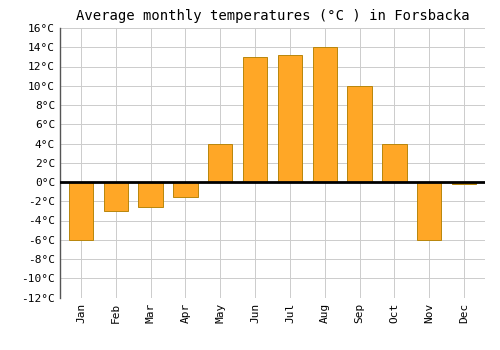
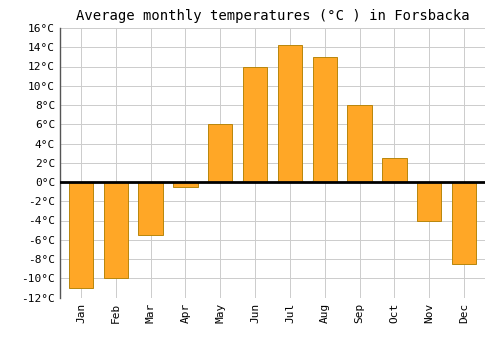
Jan: -6.0°C -> -11.0°C
Feb: -3.0°C -> -10.0°C
Mar: -2.6°C -> -5.5°C
Apr: -1.6°C -> -0.5°C
May: 4.0°C -> 6.0°C
Jun: 13.0°C -> 12.0°C
Jul: 13.2°C -> 14.2°C
Aug: 14.0°C -> 13.0°C
Sep: 10.0°C -> 8.0°C
Oct: 4.0°C -> 2.5°C
Nov: -6.0°C -> -4.0°C
Dec: -0.2°C -> -8.5°C
